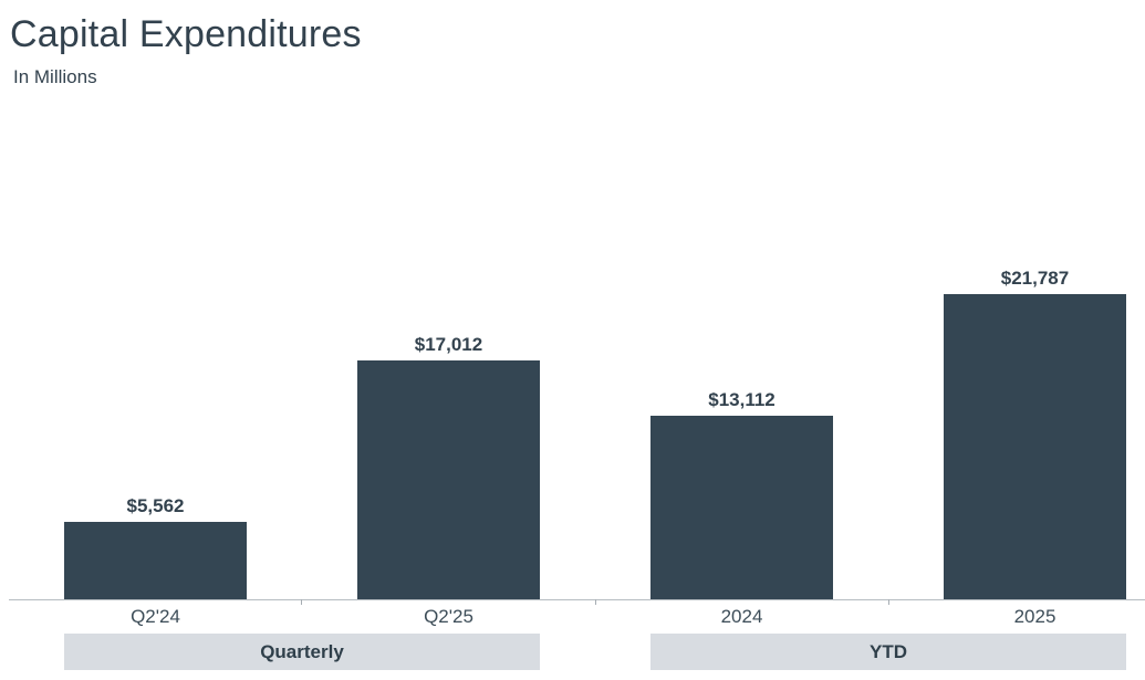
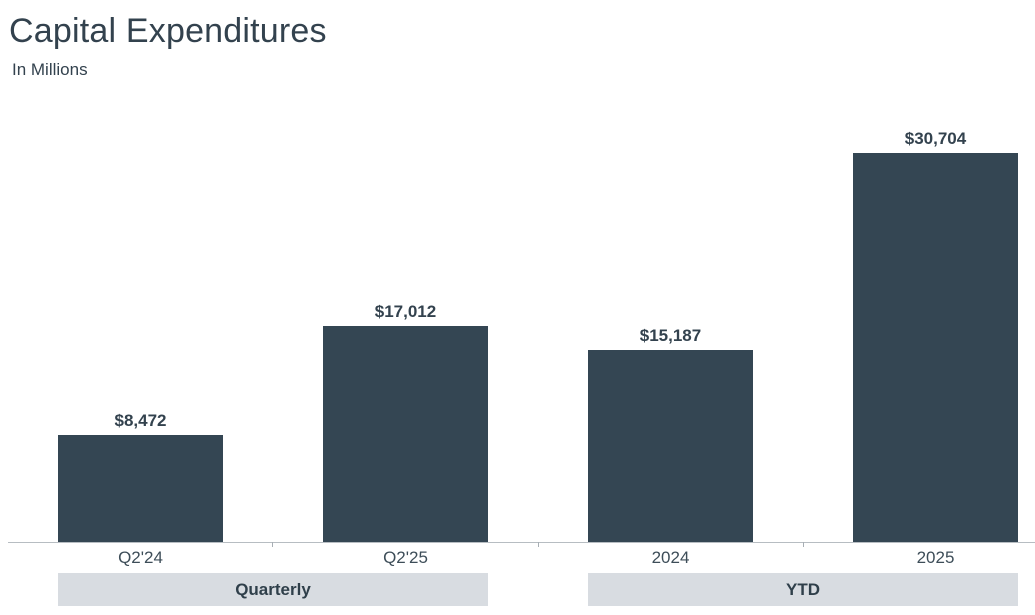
Q2'24: $5,562 -> $8,472
2024: $13,112 -> $15,187
2025: $21,787 -> $30,704
